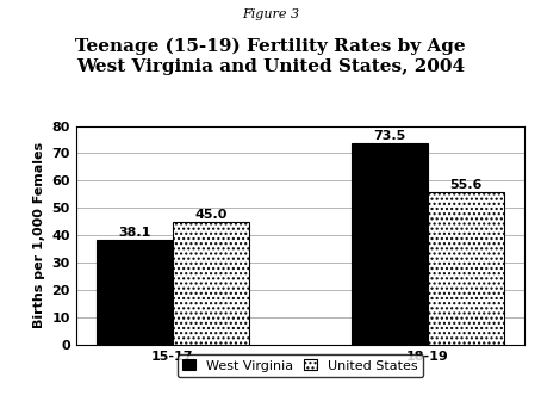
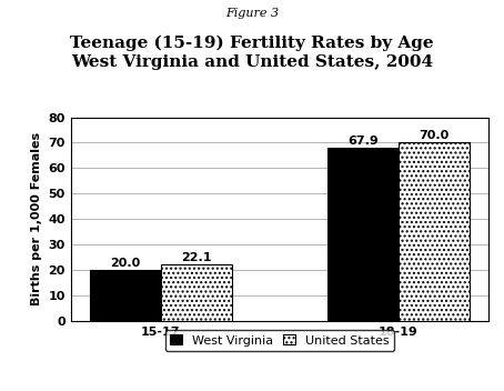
West Virginia/15-17: 38.1 -> 20.0
United States/15-17: 45.0 -> 22.1
West Virginia/18-19: 73.5 -> 67.9
United States/18-19: 55.6 -> 70.0
